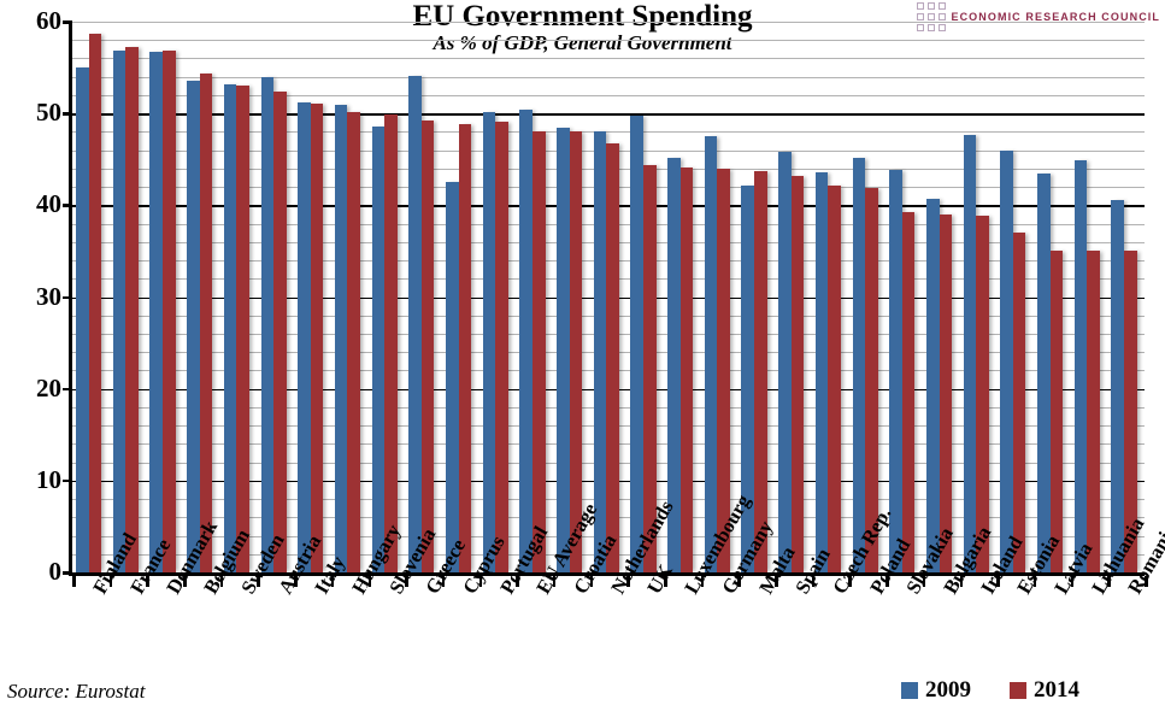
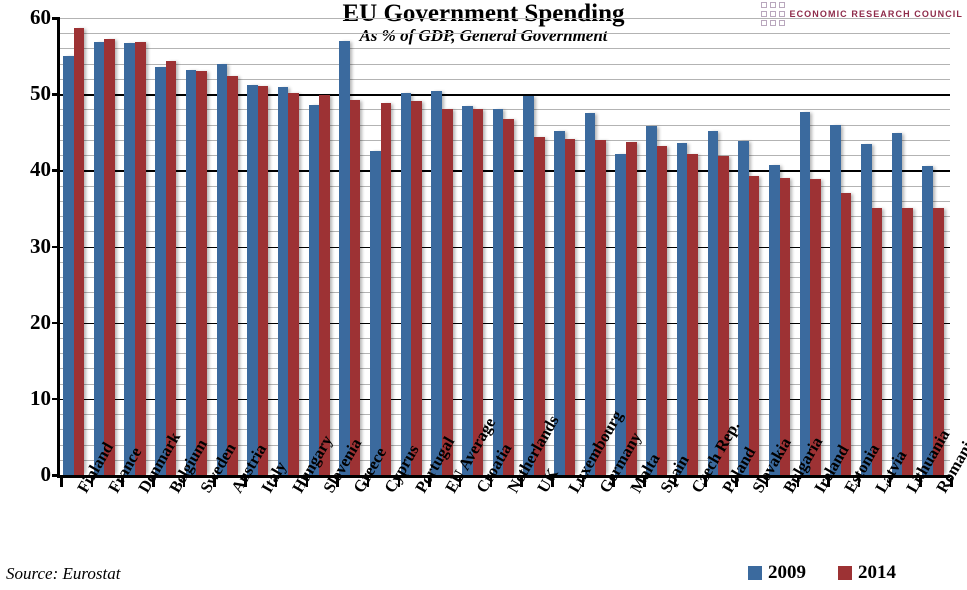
2009/Greece: 54 -> 57
